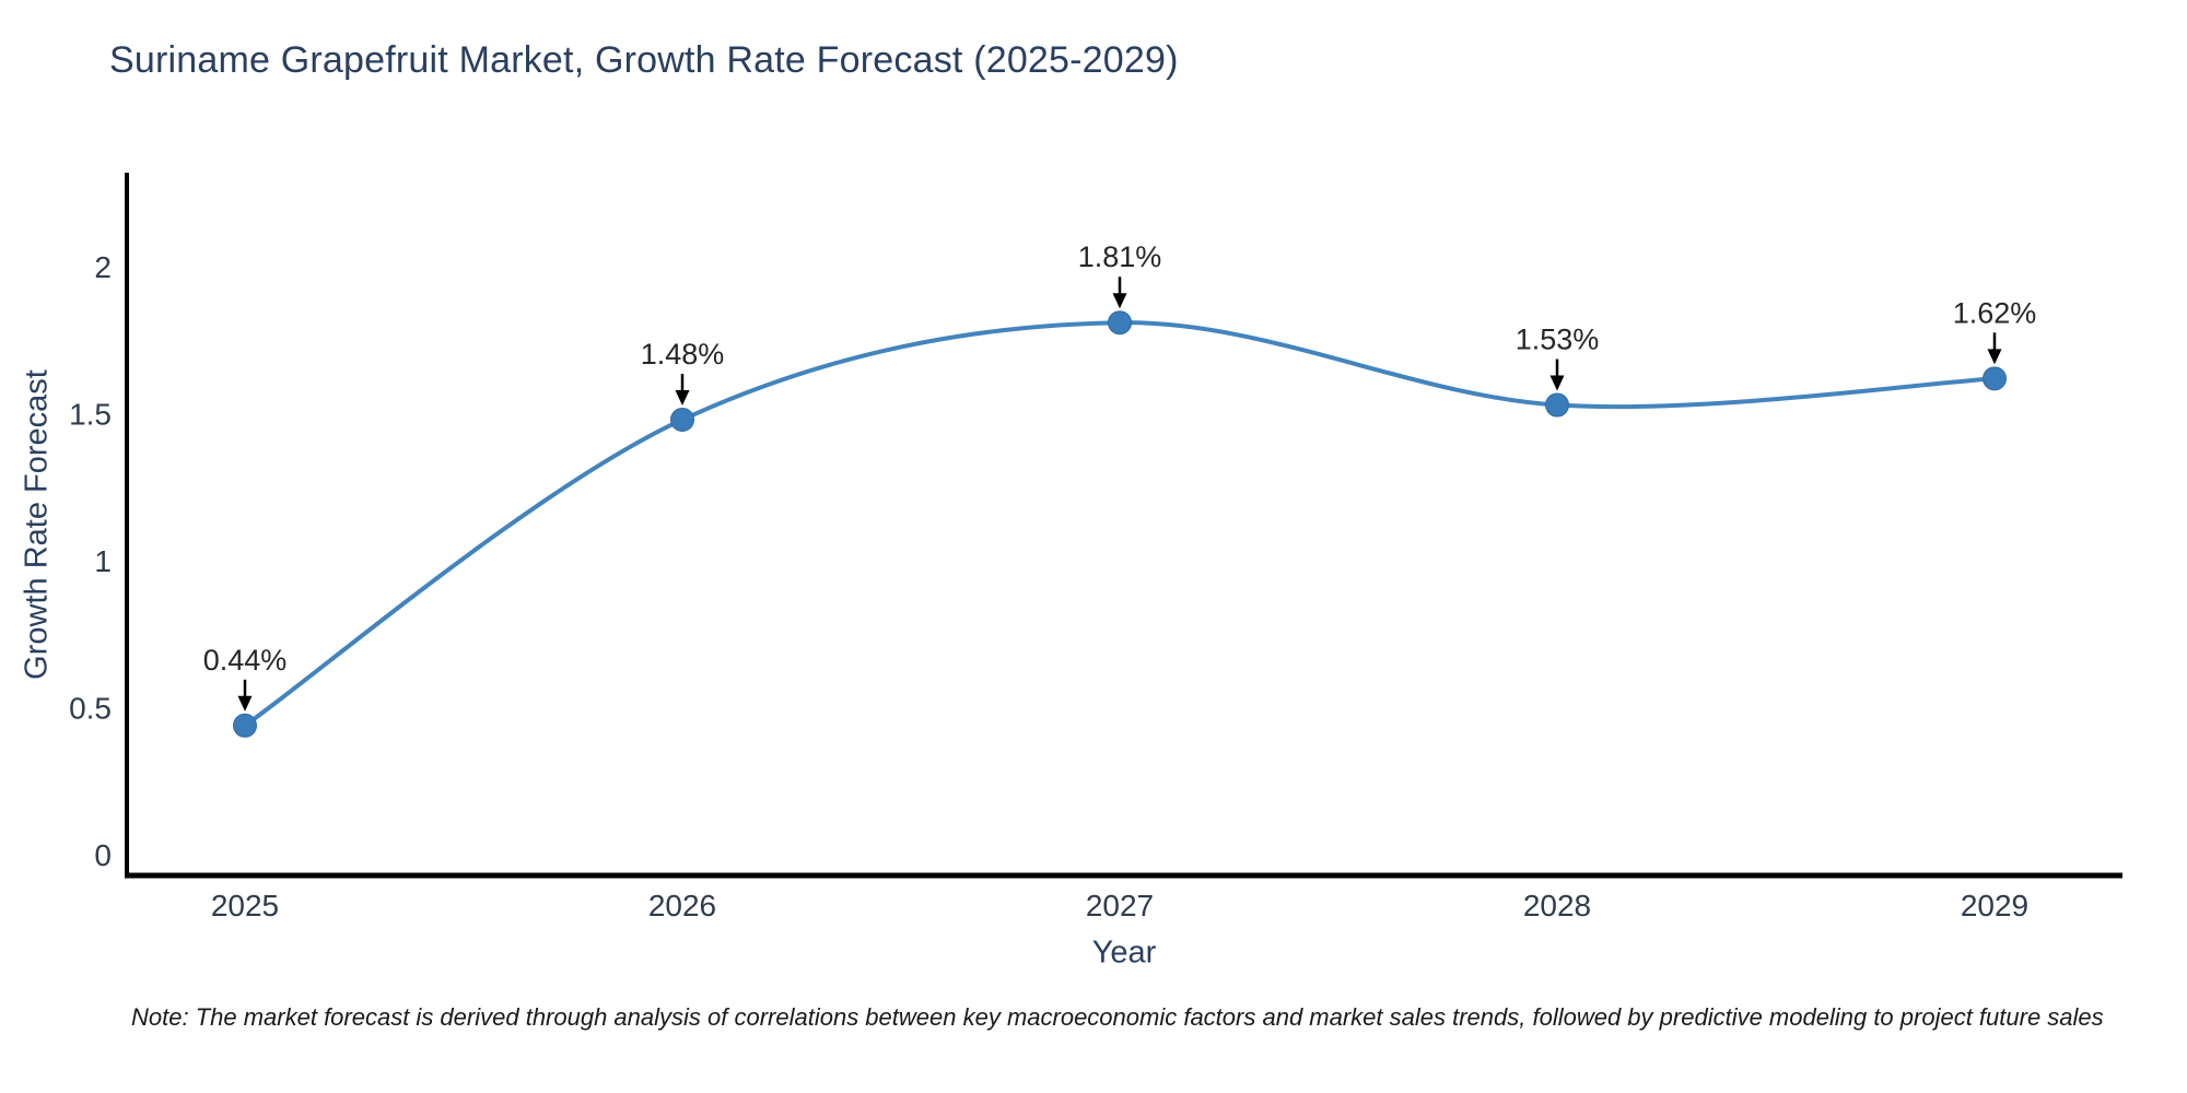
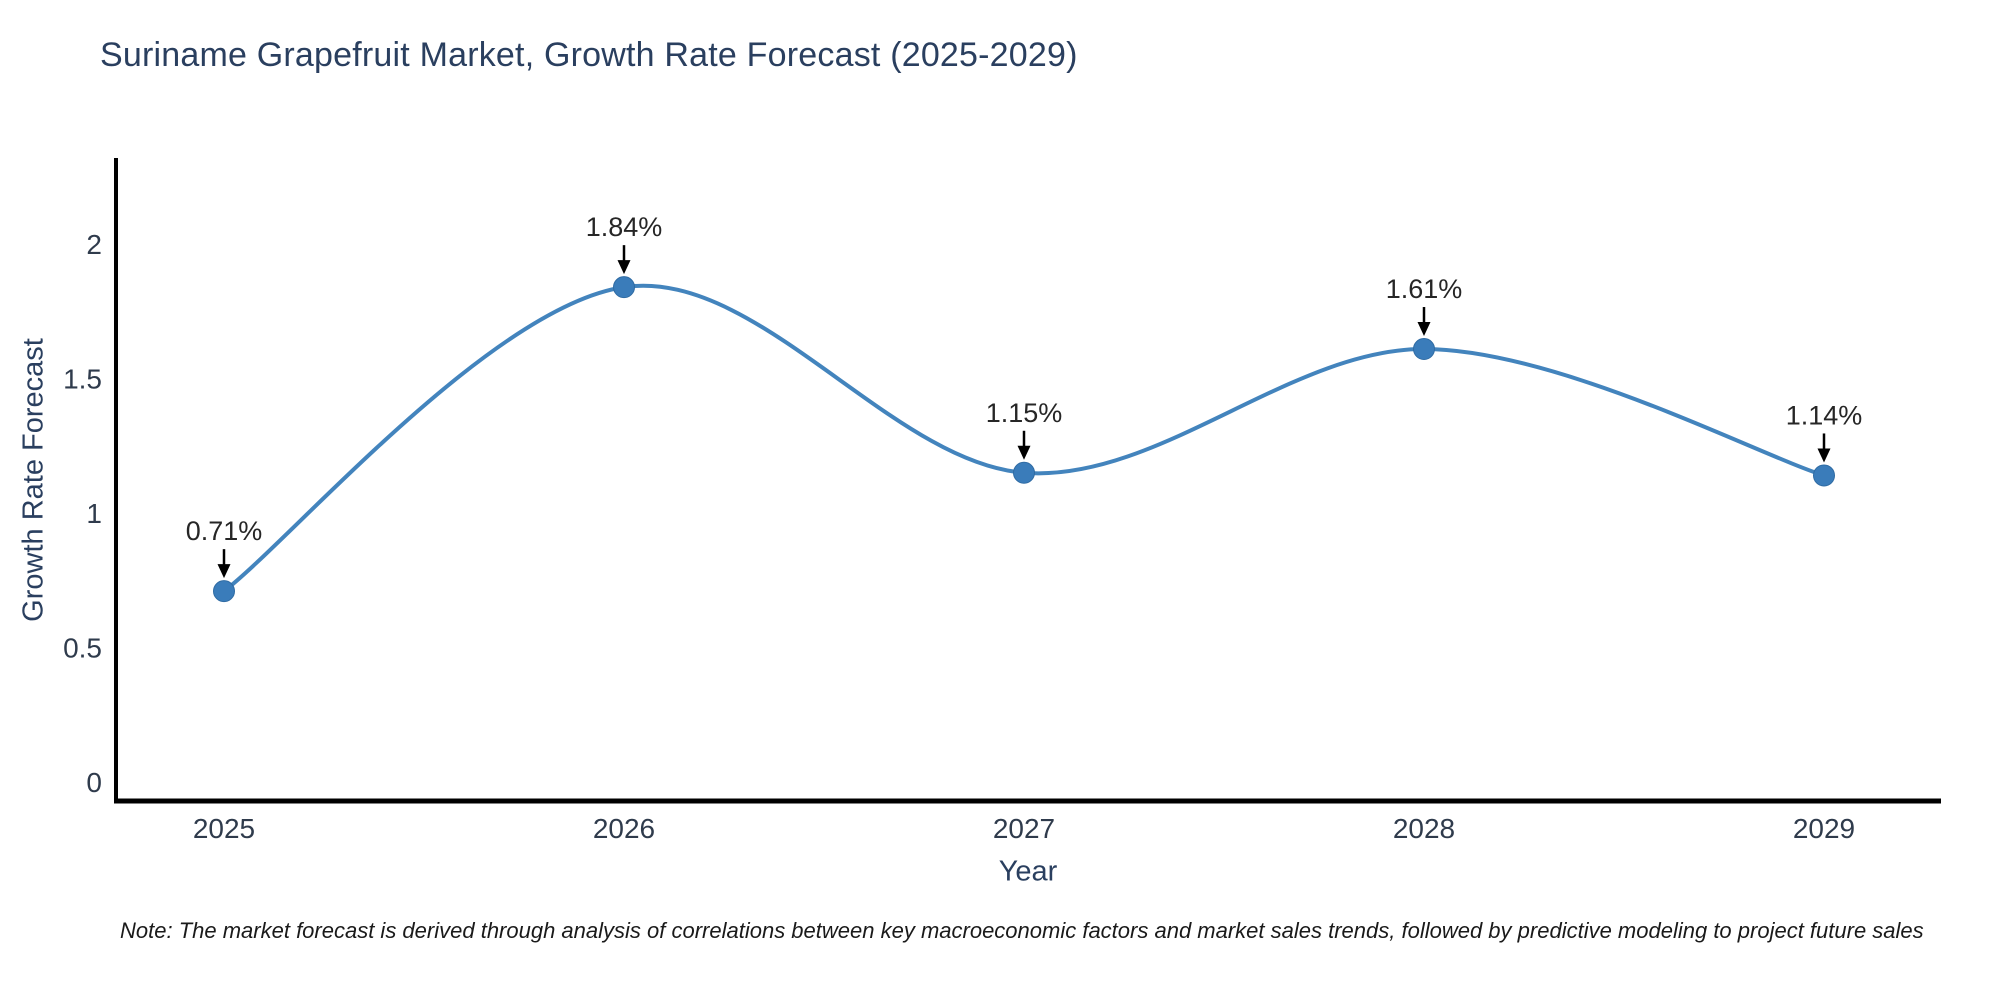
2025: 0.44% -> 0.71%
2026: 1.48% -> 1.84%
2027: 1.81% -> 1.15%
2028: 1.53% -> 1.61%
2029: 1.62% -> 1.14%
